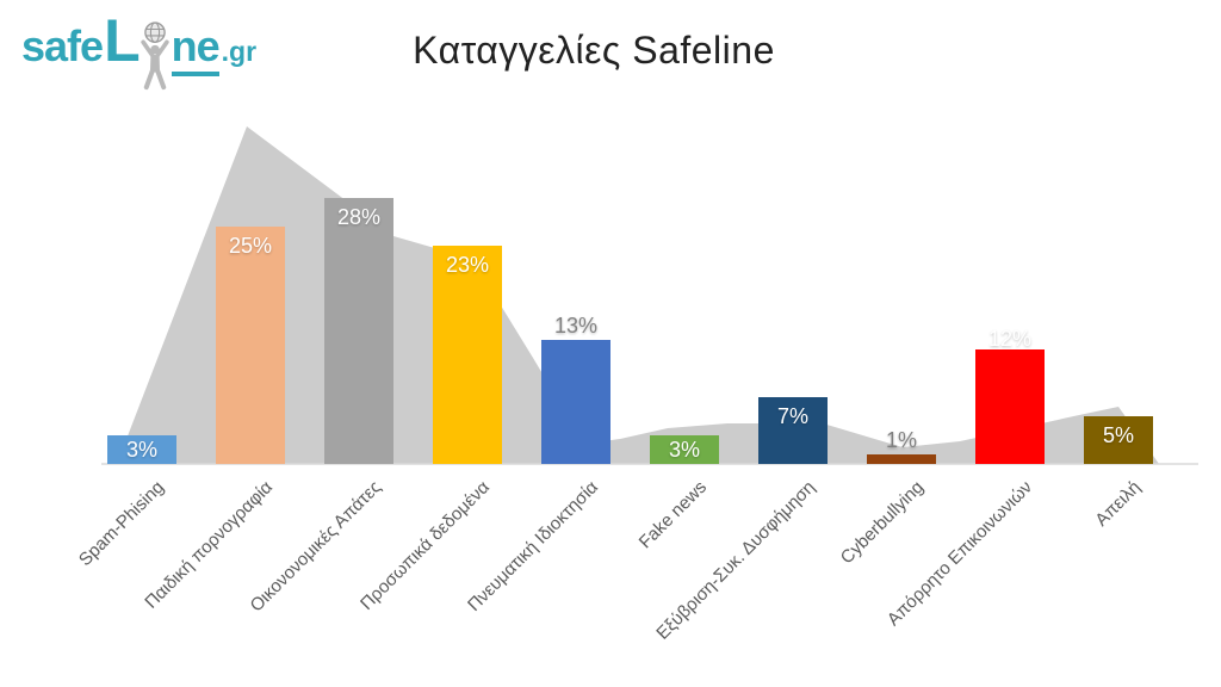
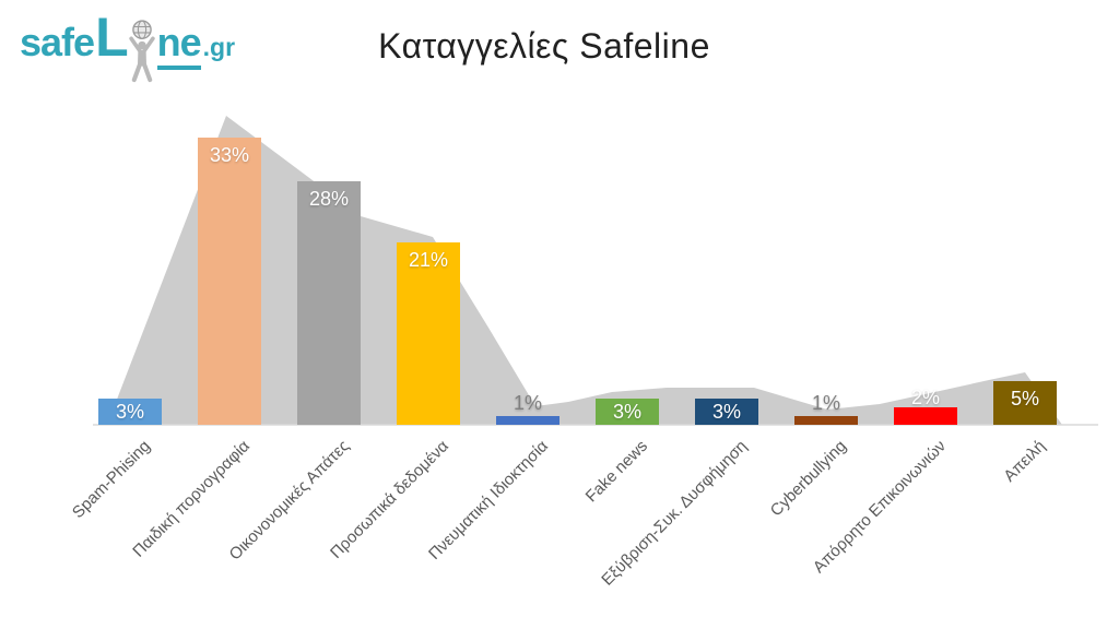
Παιδική πορνογραφία: 25% -> 33%
Προσωπικά δεδομένα: 23% -> 21%
Πνευματική Ιδιοκτησία: 13% -> 1%
Εξύβριση-Συκ. Δυσφήμηση: 7% -> 3%
Απόρρητο Επικοινωνιών: 12% -> 2%
